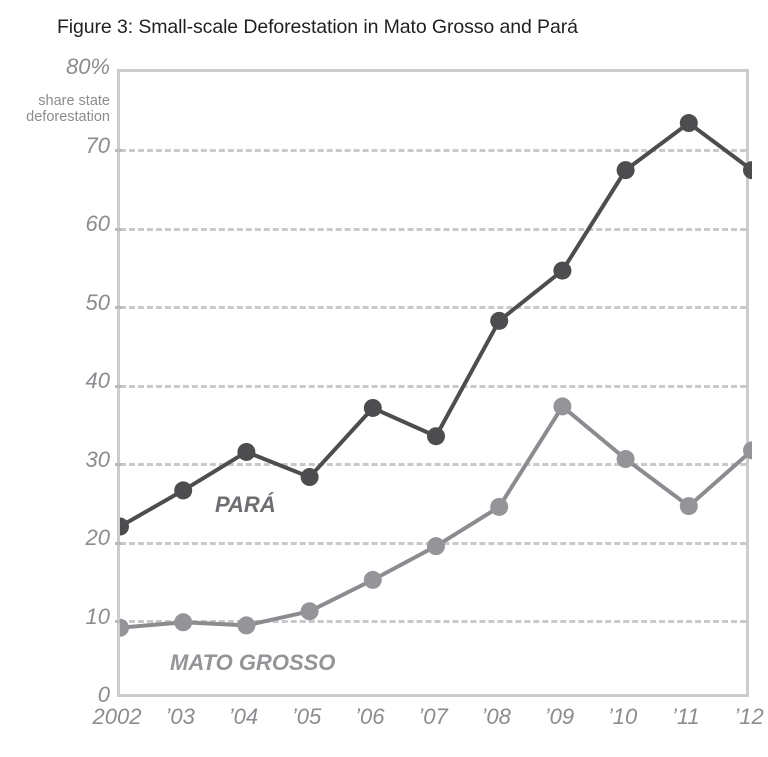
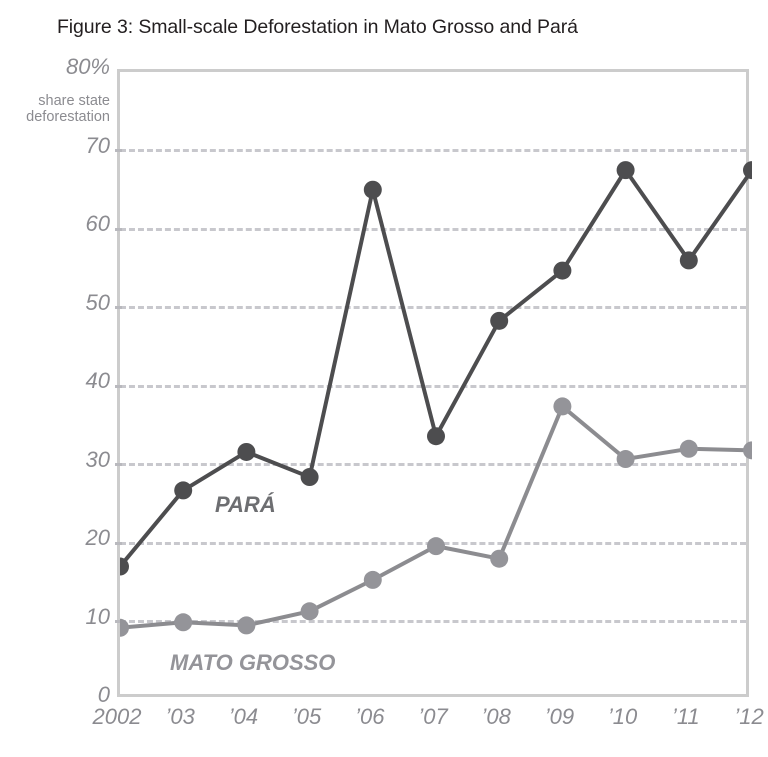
PARÁ/2002: 22% -> 17%
PARÁ/’06: 37% -> 65%
MATO GROSSO/’08: 25% -> 18%
PARÁ/’11: 74% -> 56%
MATO GROSSO/’11: 25% -> 32%
